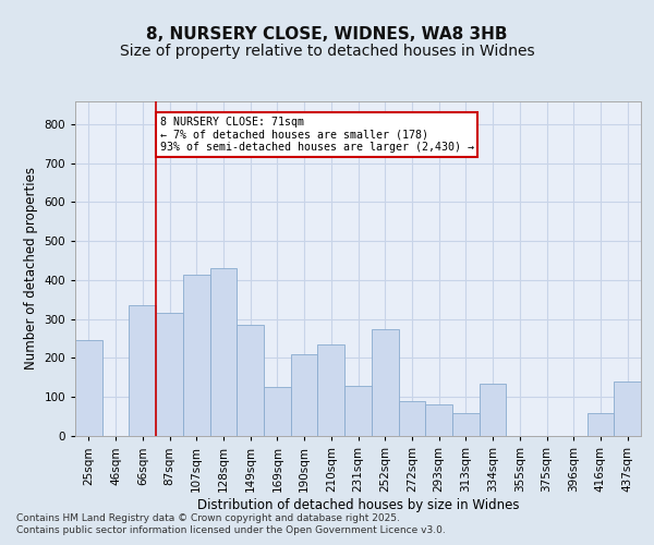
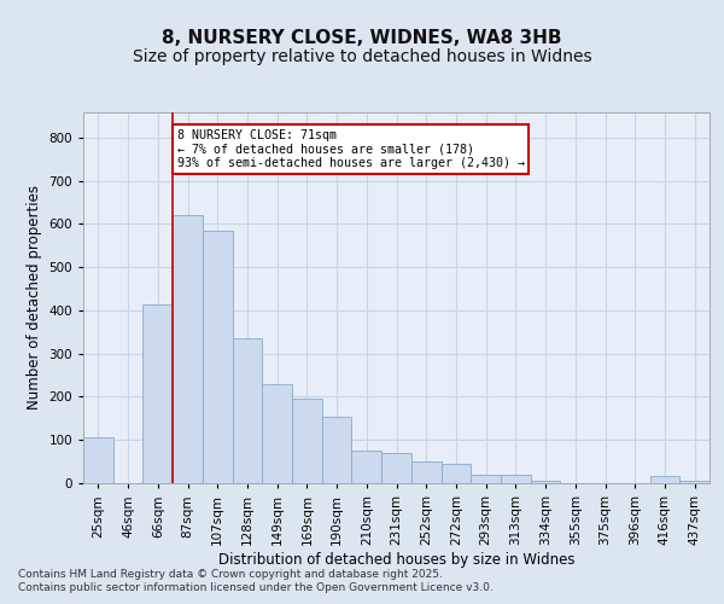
25sqm: 245 -> 105
66sqm: 335 -> 415
87sqm: 315 -> 620
107sqm: 415 -> 585
128sqm: 430 -> 335
149sqm: 285 -> 230
169sqm: 125 -> 195
190sqm: 210 -> 155
210sqm: 235 -> 75
231sqm: 130 -> 70
252sqm: 275 -> 50
272sqm: 90 -> 45
293sqm: 80 -> 20
313sqm: 60 -> 20
334sqm: 135 -> 5
416sqm: 60 -> 18
437sqm: 140 -> 5
